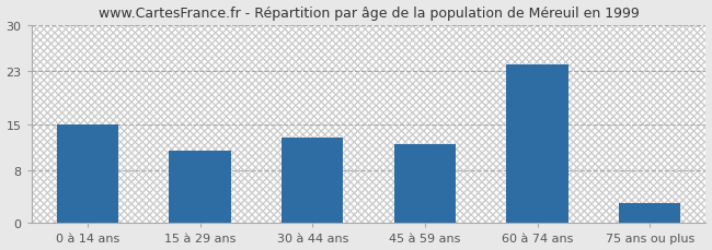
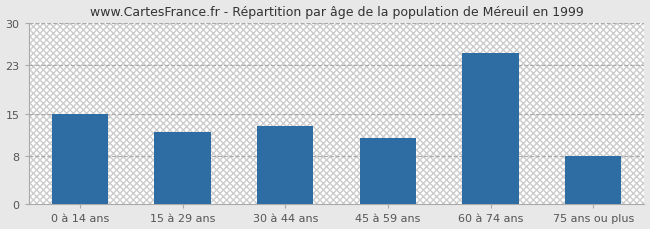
15 à 29 ans: 11 -> 12
45 à 59 ans: 12 -> 11
60 à 74 ans: 24 -> 25
75 ans ou plus: 3 -> 8
